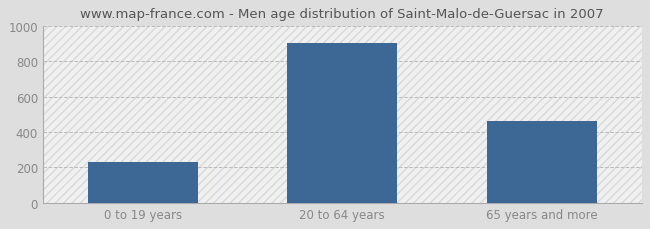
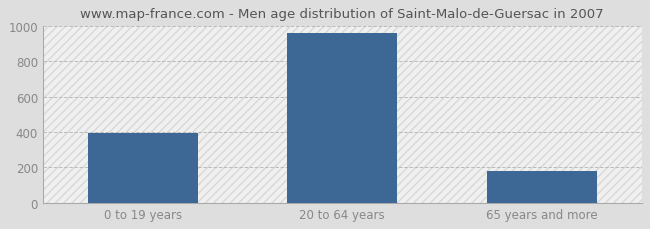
0 to 19 years: 230 -> 400
20 to 64 years: 900 -> 960
65 years and more: 460 -> 180
